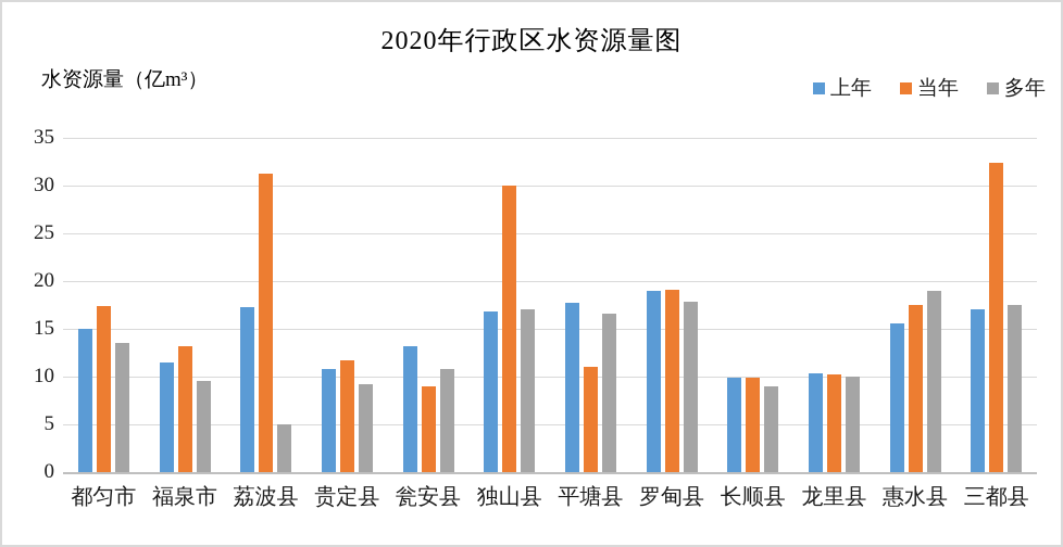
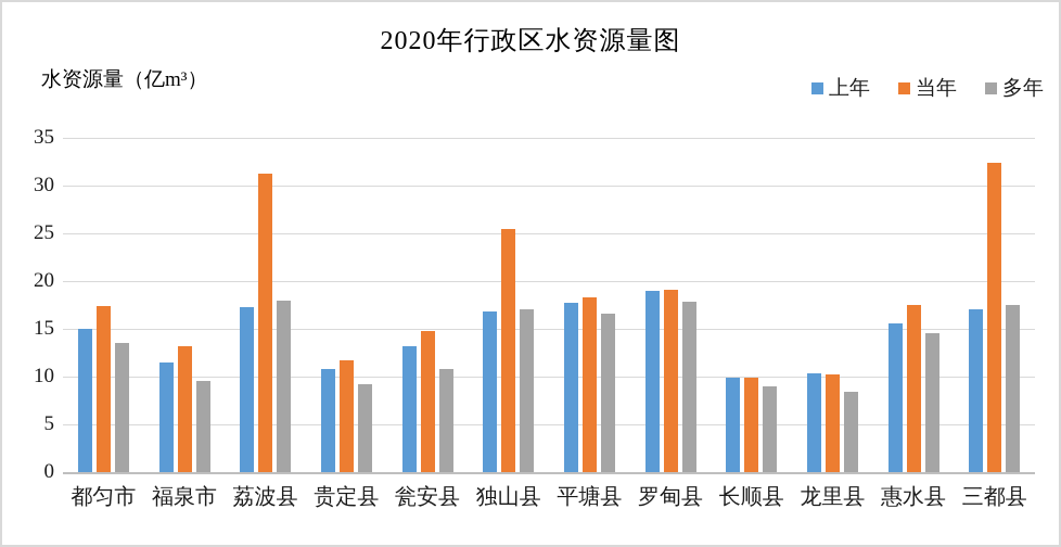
多年/荔波县: 5 -> 18
当年/瓮安县: 9 -> 15
当年/独山县: 30 -> 25
当年/平塘县: 11 -> 18
多年/龙里县: 10 -> 8
多年/惠水县: 19 -> 14
